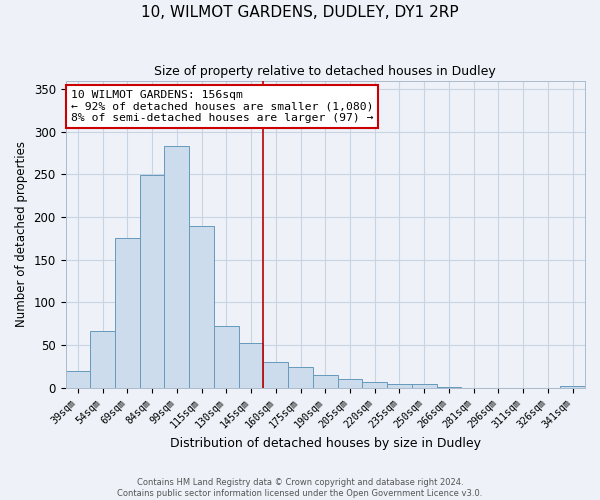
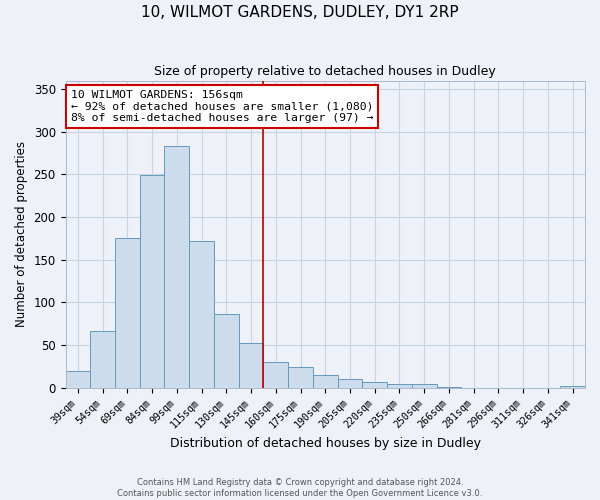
115sqm: 190 -> 172
130sqm: 72 -> 86
